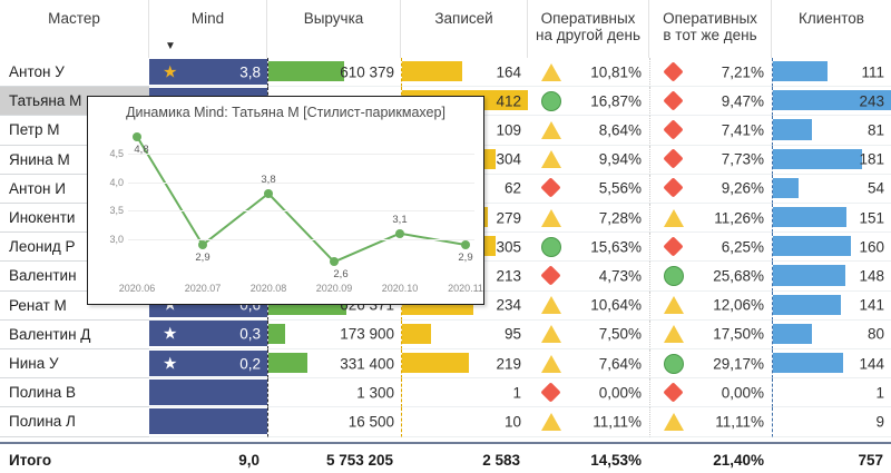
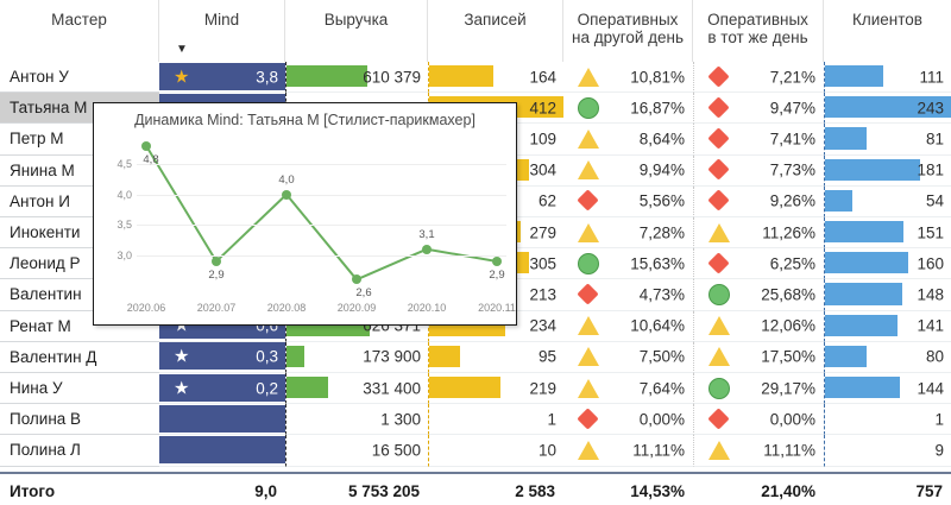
2020.08: 3,8 -> 4,0
